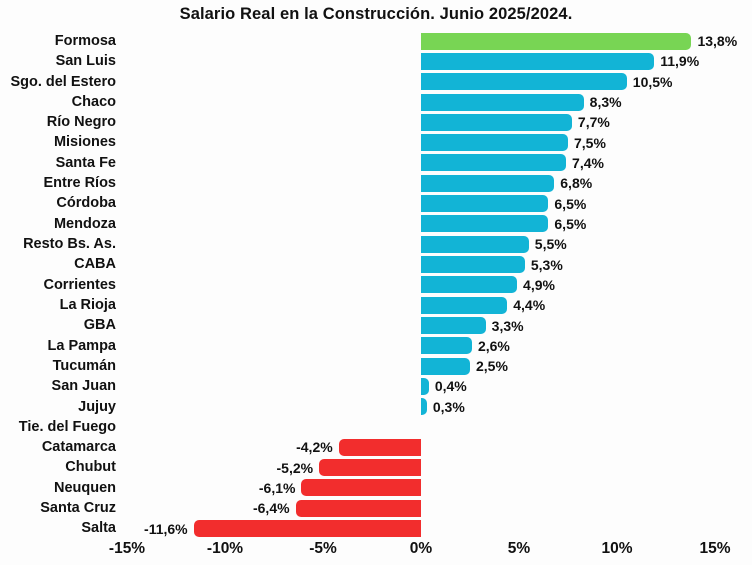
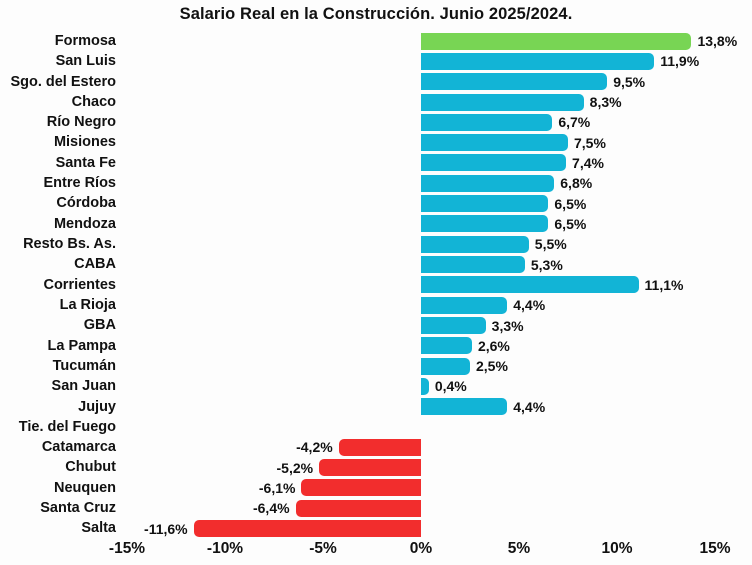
Sgo. del Estero: 10,5% -> 9,5%
Río Negro: 7,7% -> 6,7%
Corrientes: 4,9% -> 11,1%
Jujuy: 0,3% -> 4,4%
